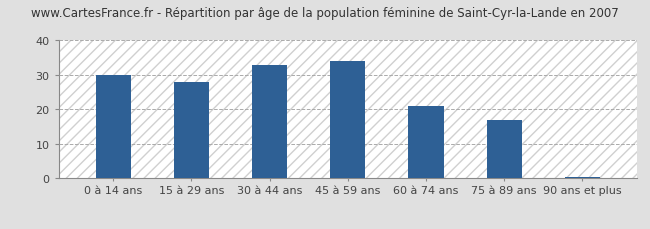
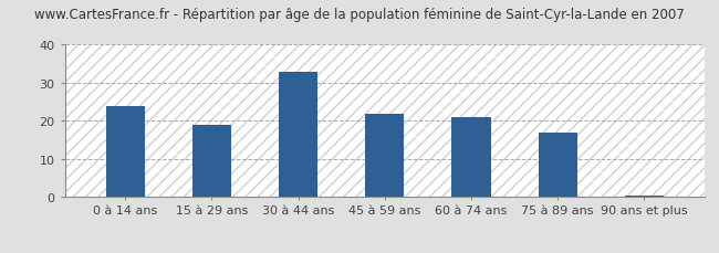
0 à 14 ans: 30.0 -> 24.0
15 à 29 ans: 28.0 -> 19.0
45 à 59 ans: 34.0 -> 22.0
